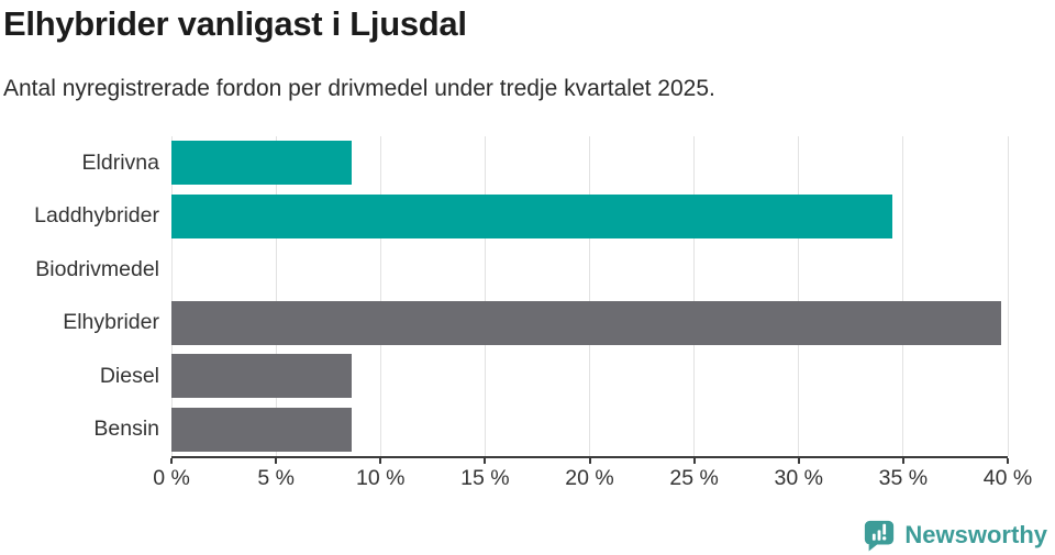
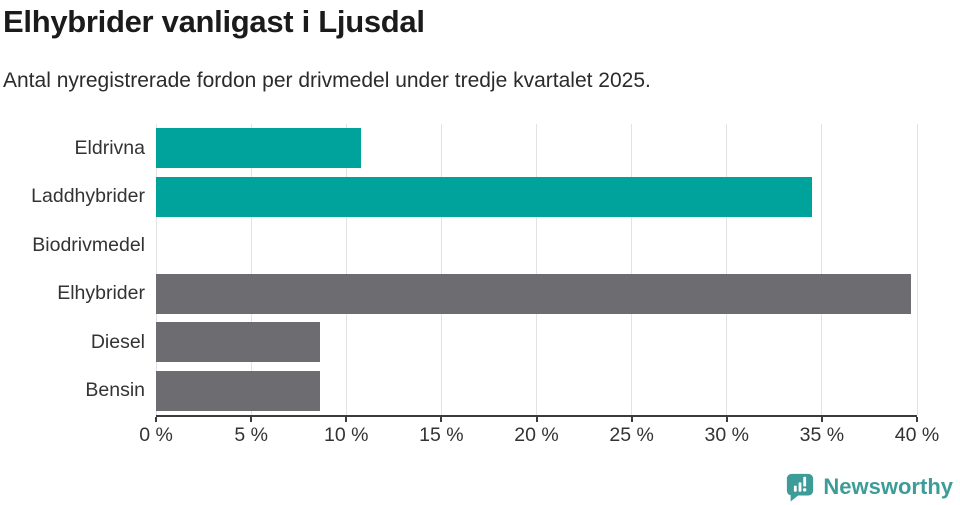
Eldrivna: 8.6% -> 10.8%
